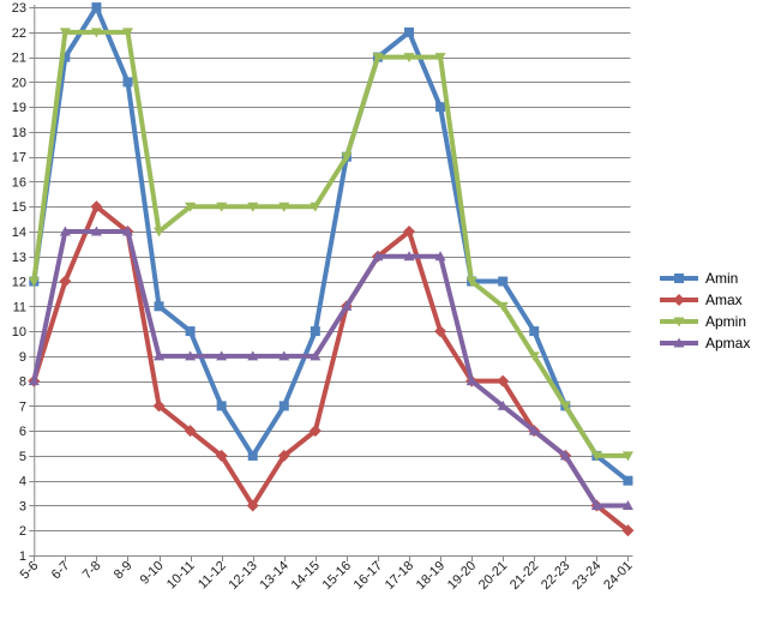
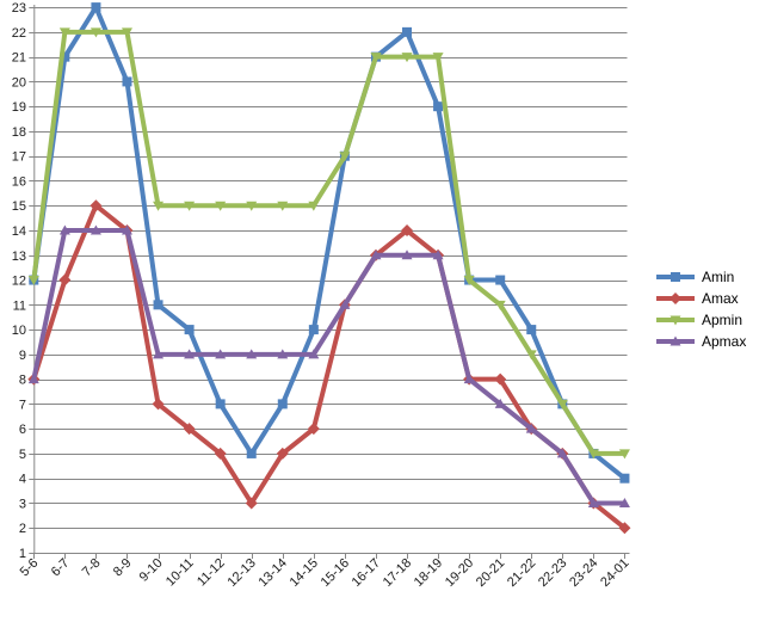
Apmin/9-10: 14 -> 15
Amax/18-19: 10 -> 13
